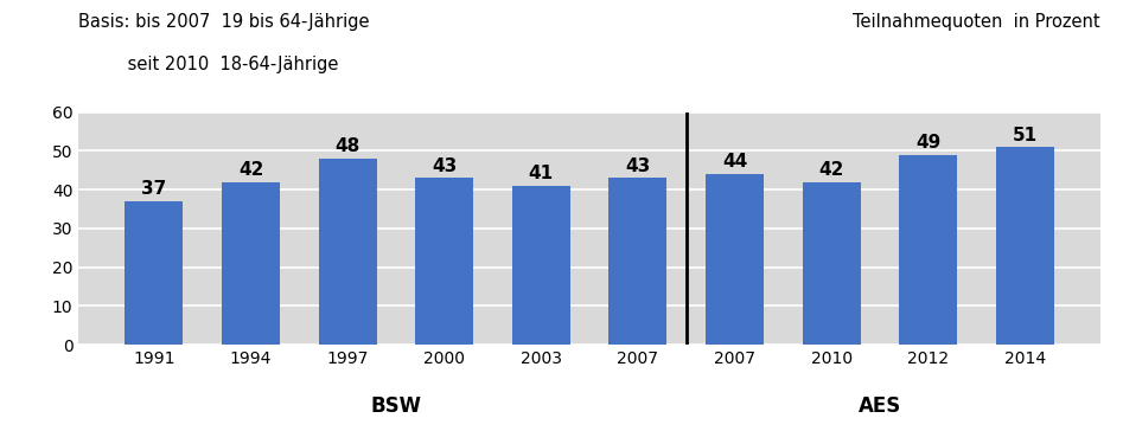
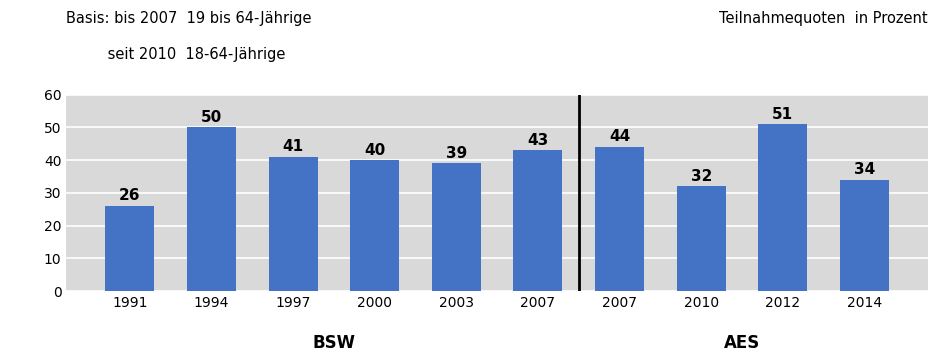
1991: 37 -> 26
1994: 42 -> 50
1997: 48 -> 41
2000: 43 -> 40
2003: 41 -> 39
2010: 42 -> 32
2012: 49 -> 51
2014: 51 -> 34
